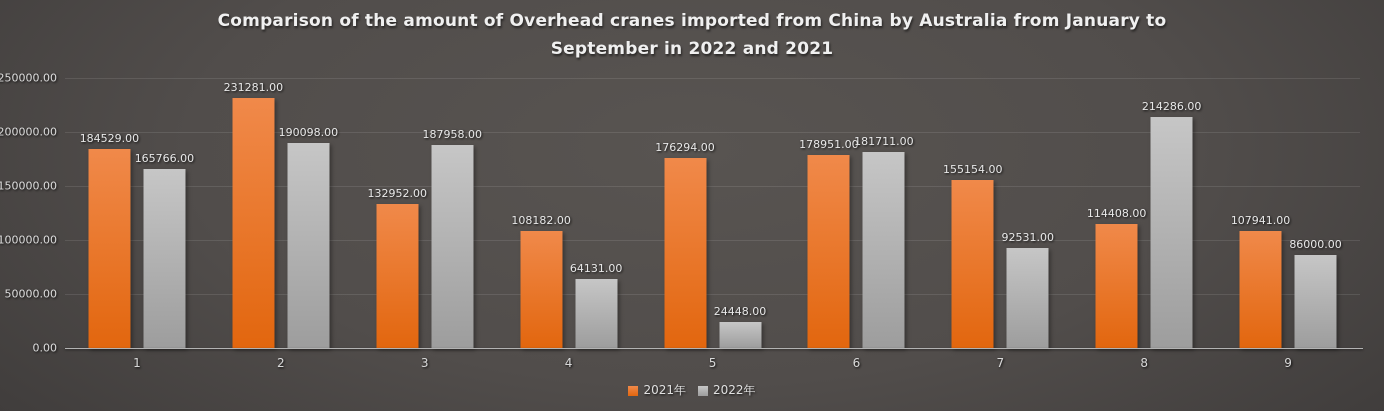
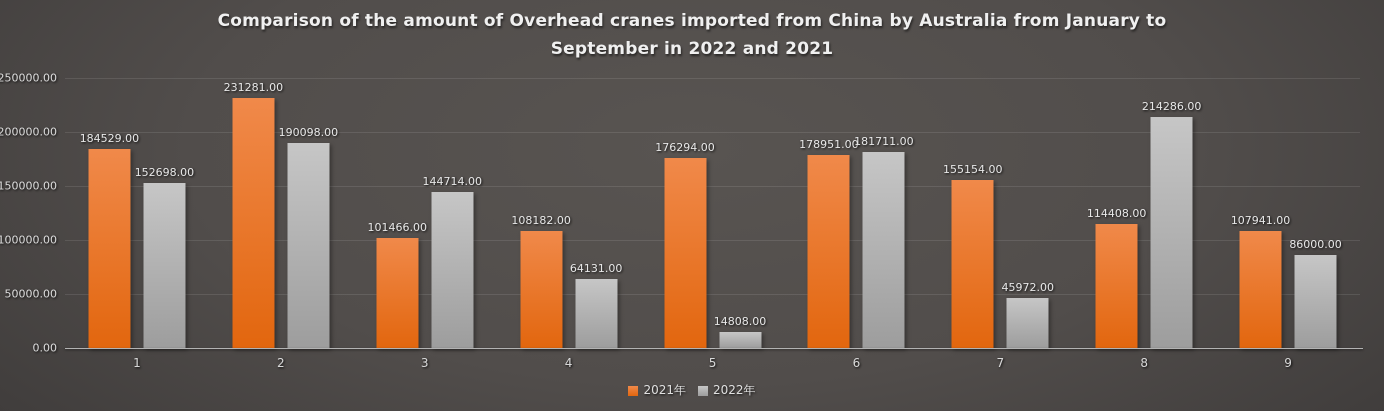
2022年/1: 165766.00 -> 152698.00
2021年/3: 132952.00 -> 101466.00
2022年/3: 187958.00 -> 144714.00
2022年/5: 24448.00 -> 14808.00
2022年/7: 92531.00 -> 45972.00
